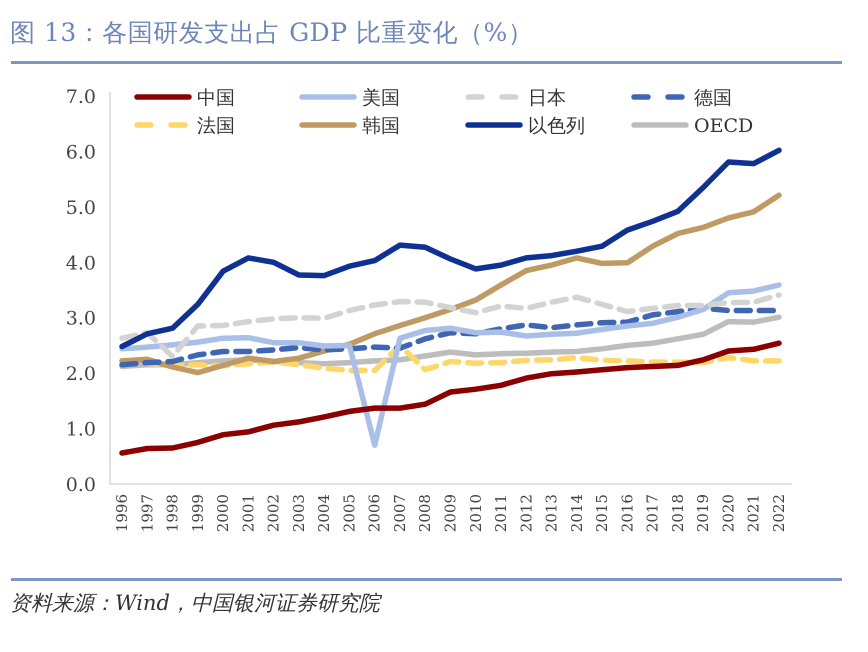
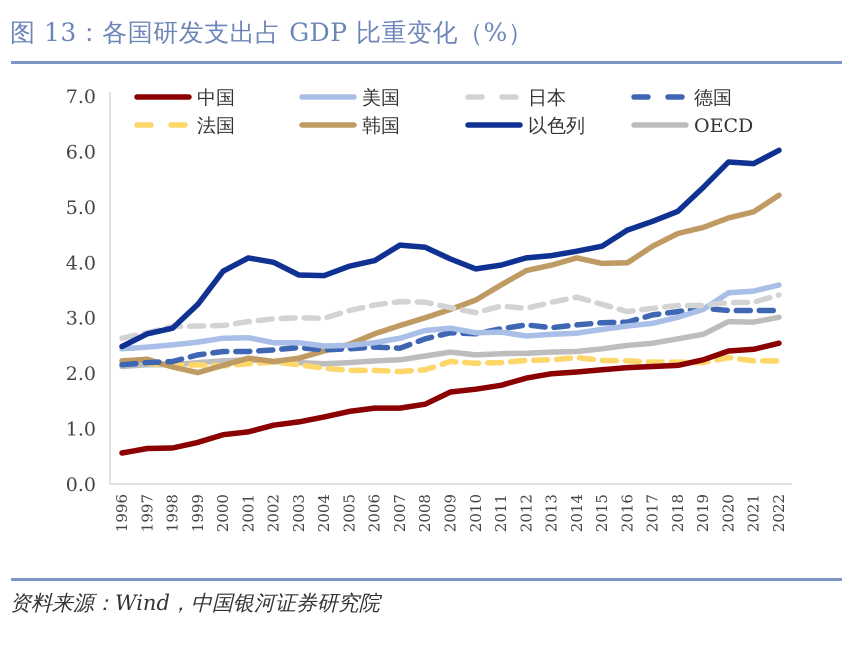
日本/1998: 2.3 -> 2.8
美国/2006: 0.7 -> 2.5
法国/2007: 2.5 -> 2.0
